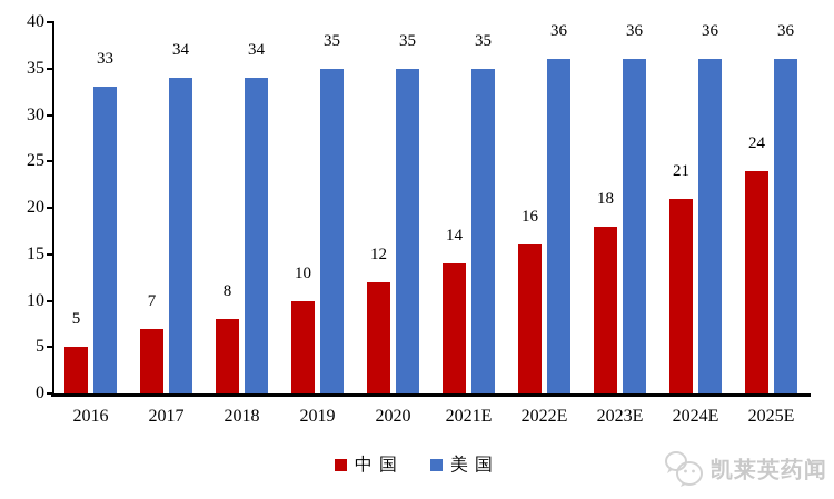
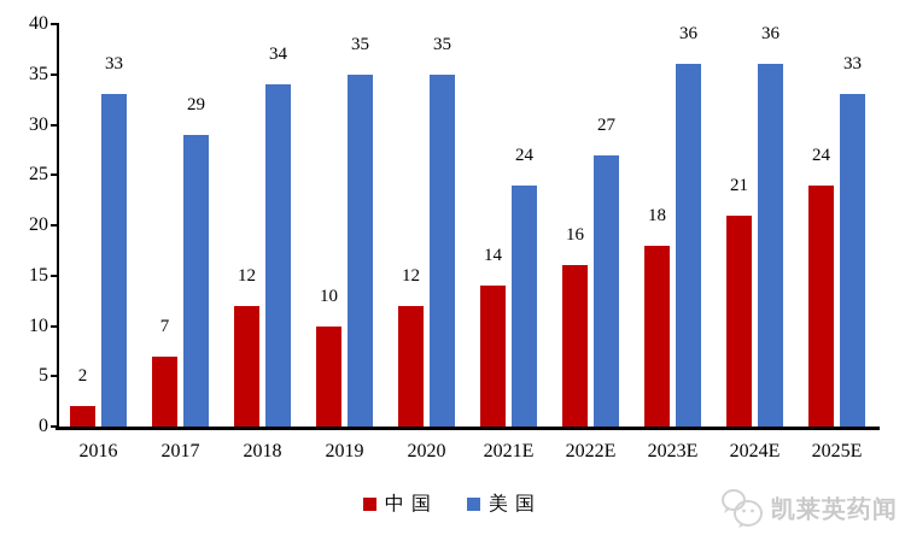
中国/2016: 5 -> 2
美国/2017: 34 -> 29
中国/2018: 8 -> 12
美国/2021E: 35 -> 24
美国/2022E: 36 -> 27
美国/2025E: 36 -> 33
